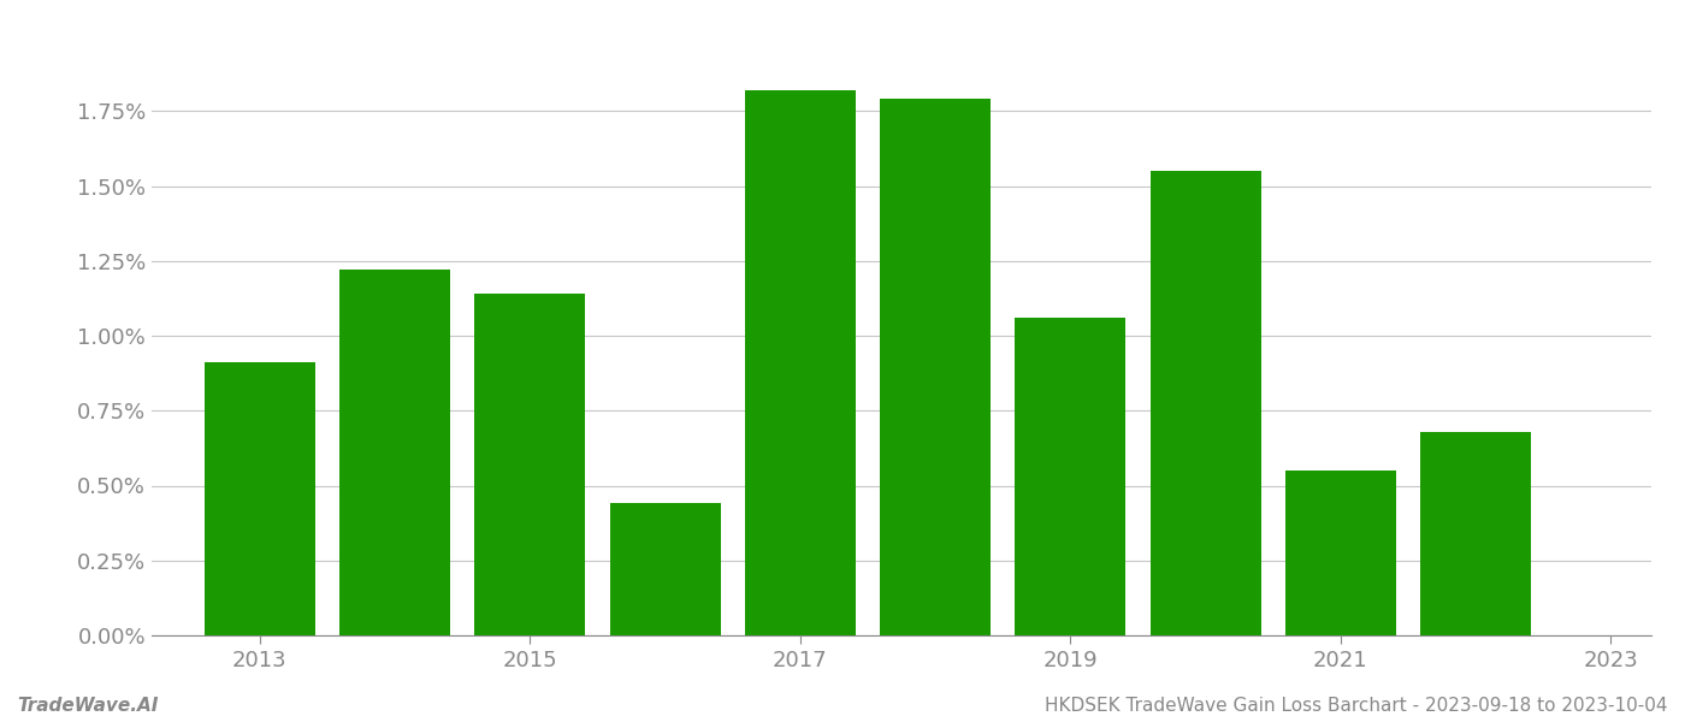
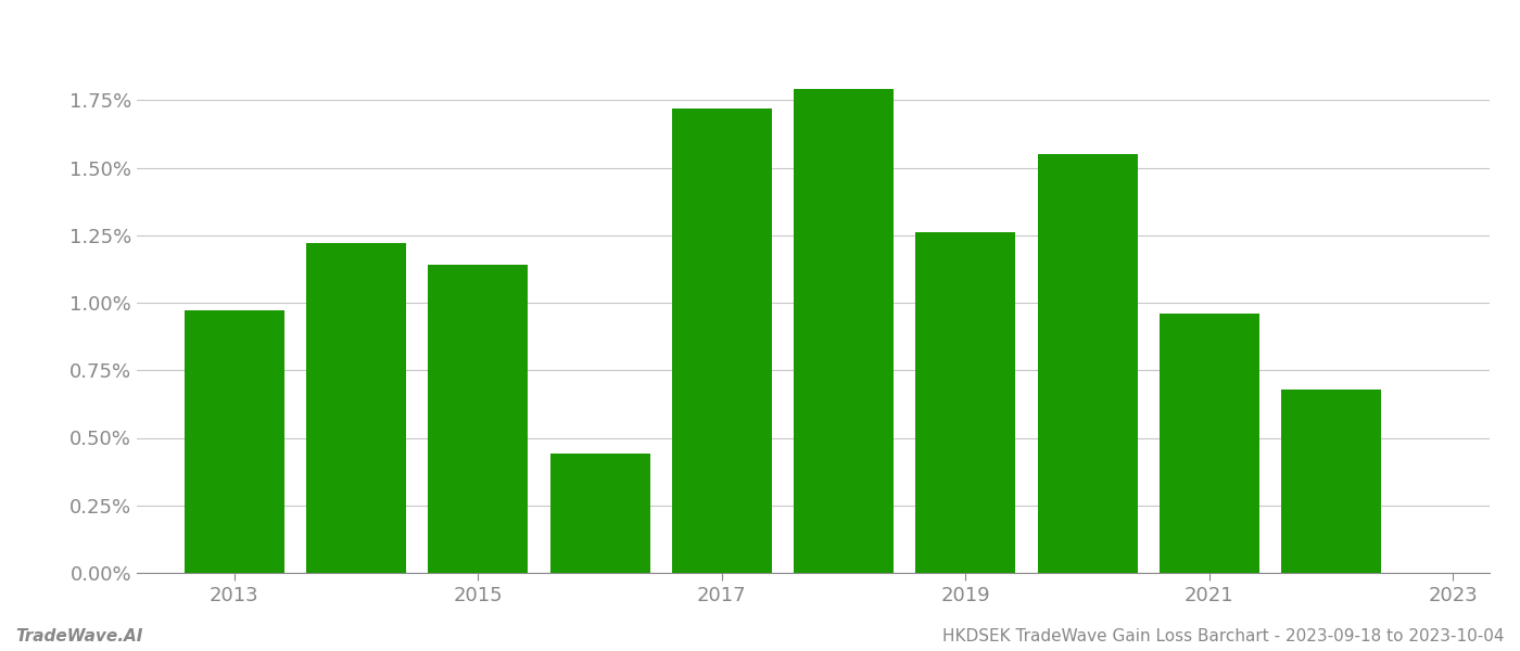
2013: 0.91% -> 0.97%
2017: 1.82% -> 1.72%
2019: 1.06% -> 1.26%
2021: 0.55% -> 0.96%
